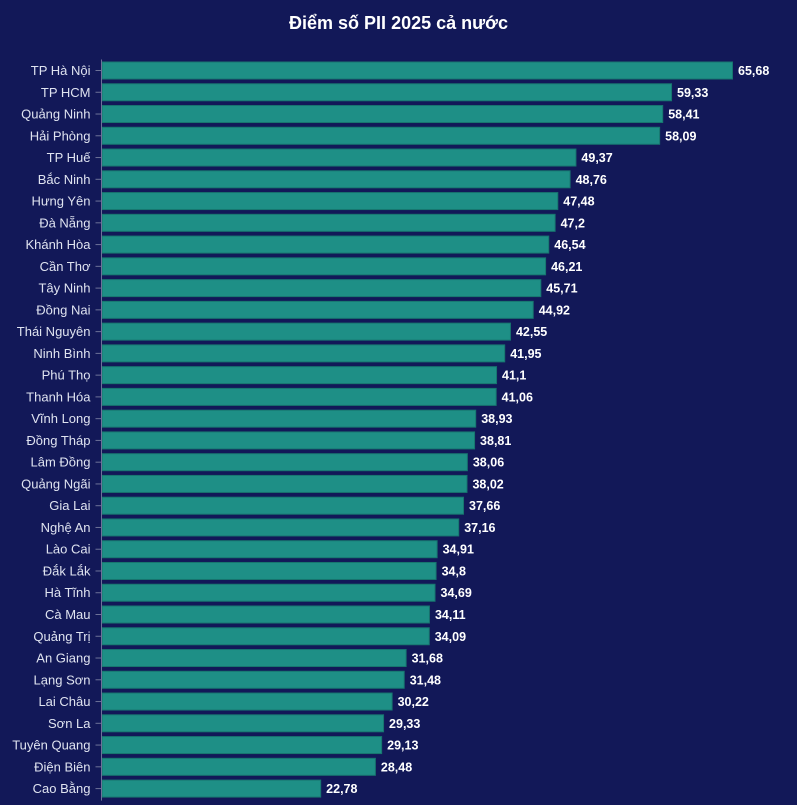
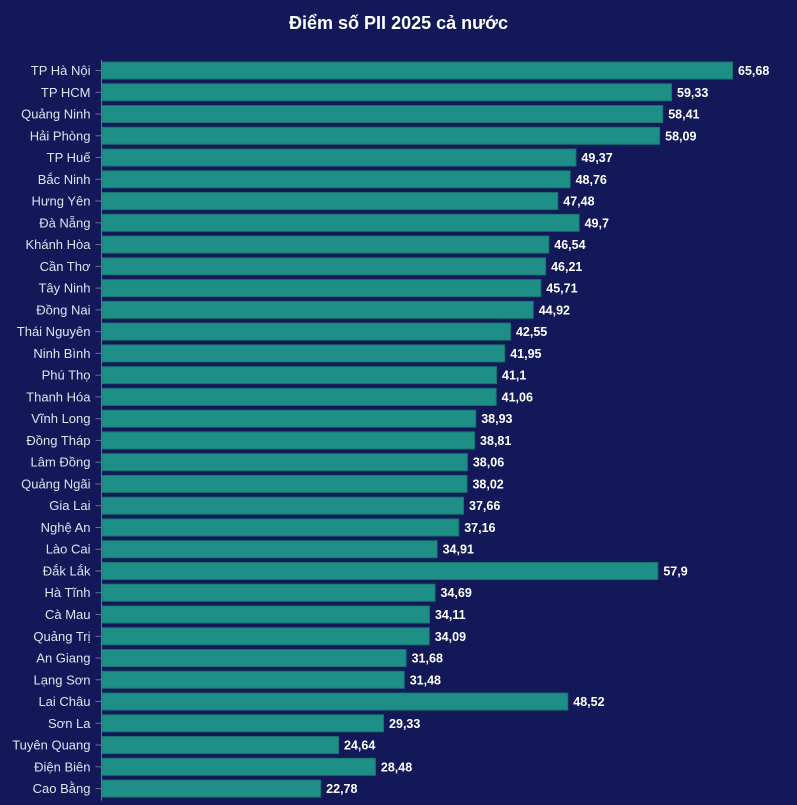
Đà Nẵng: 47,2 -> 49,7
Đắk Lắk: 34,8 -> 57,9
Lai Châu: 30,22 -> 48,52
Tuyên Quang: 29,13 -> 24,64
